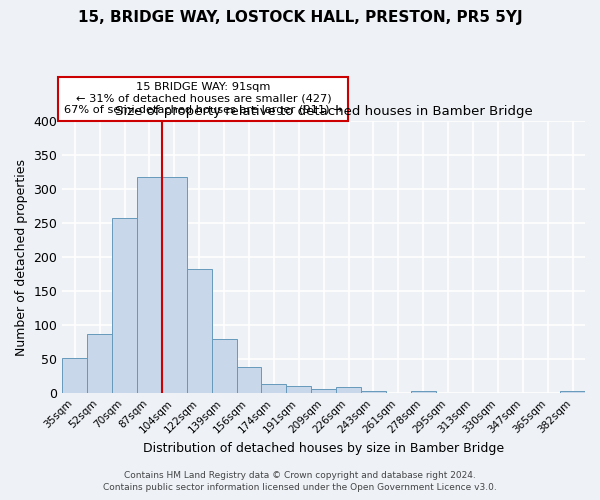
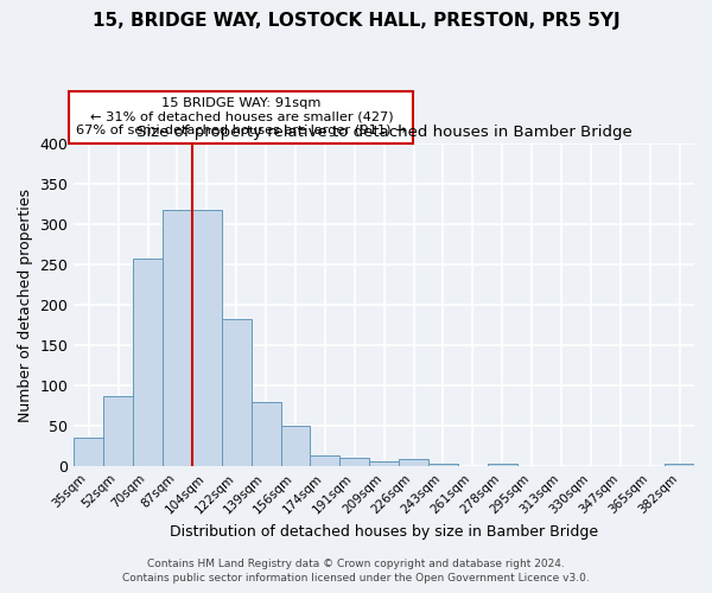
35sqm: 52 -> 35
156sqm: 38 -> 50
